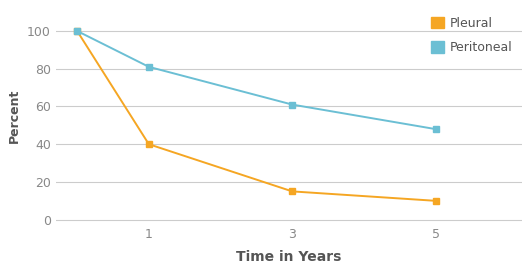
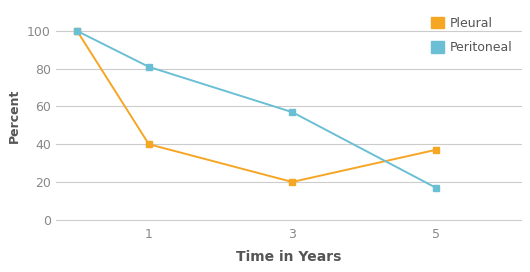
Pleural/3: 15 -> 20
Peritoneal/3: 61 -> 57
Pleural/5: 10 -> 37
Peritoneal/5: 48 -> 17
